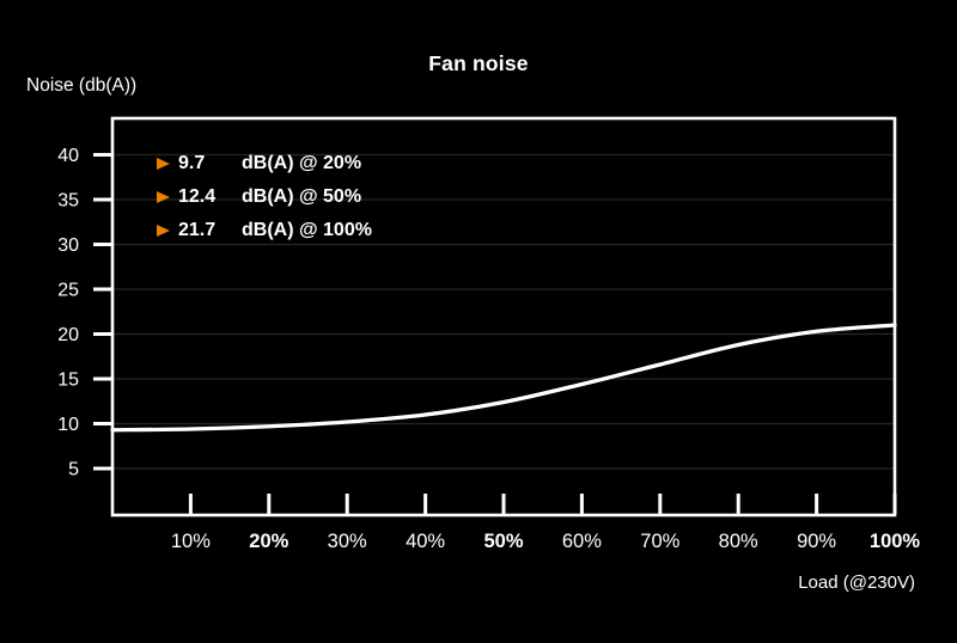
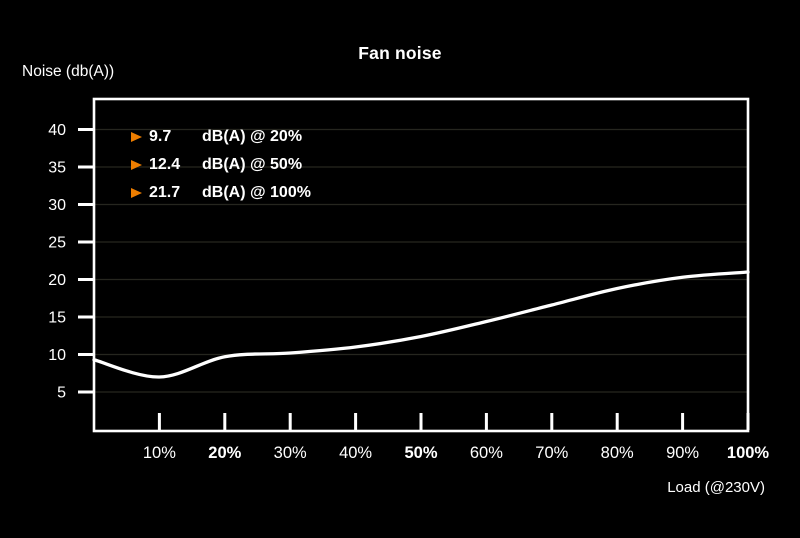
10: 9% -> 7%
